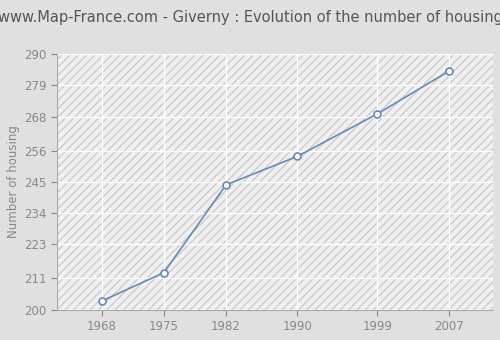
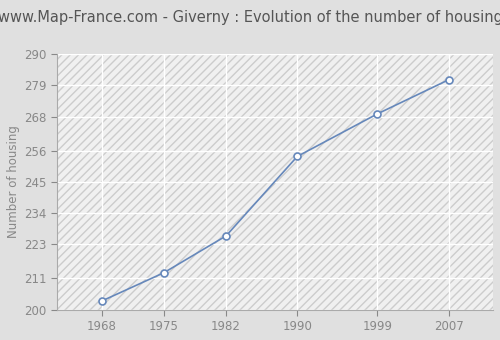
1982: 244 -> 226
2007: 284 -> 281
